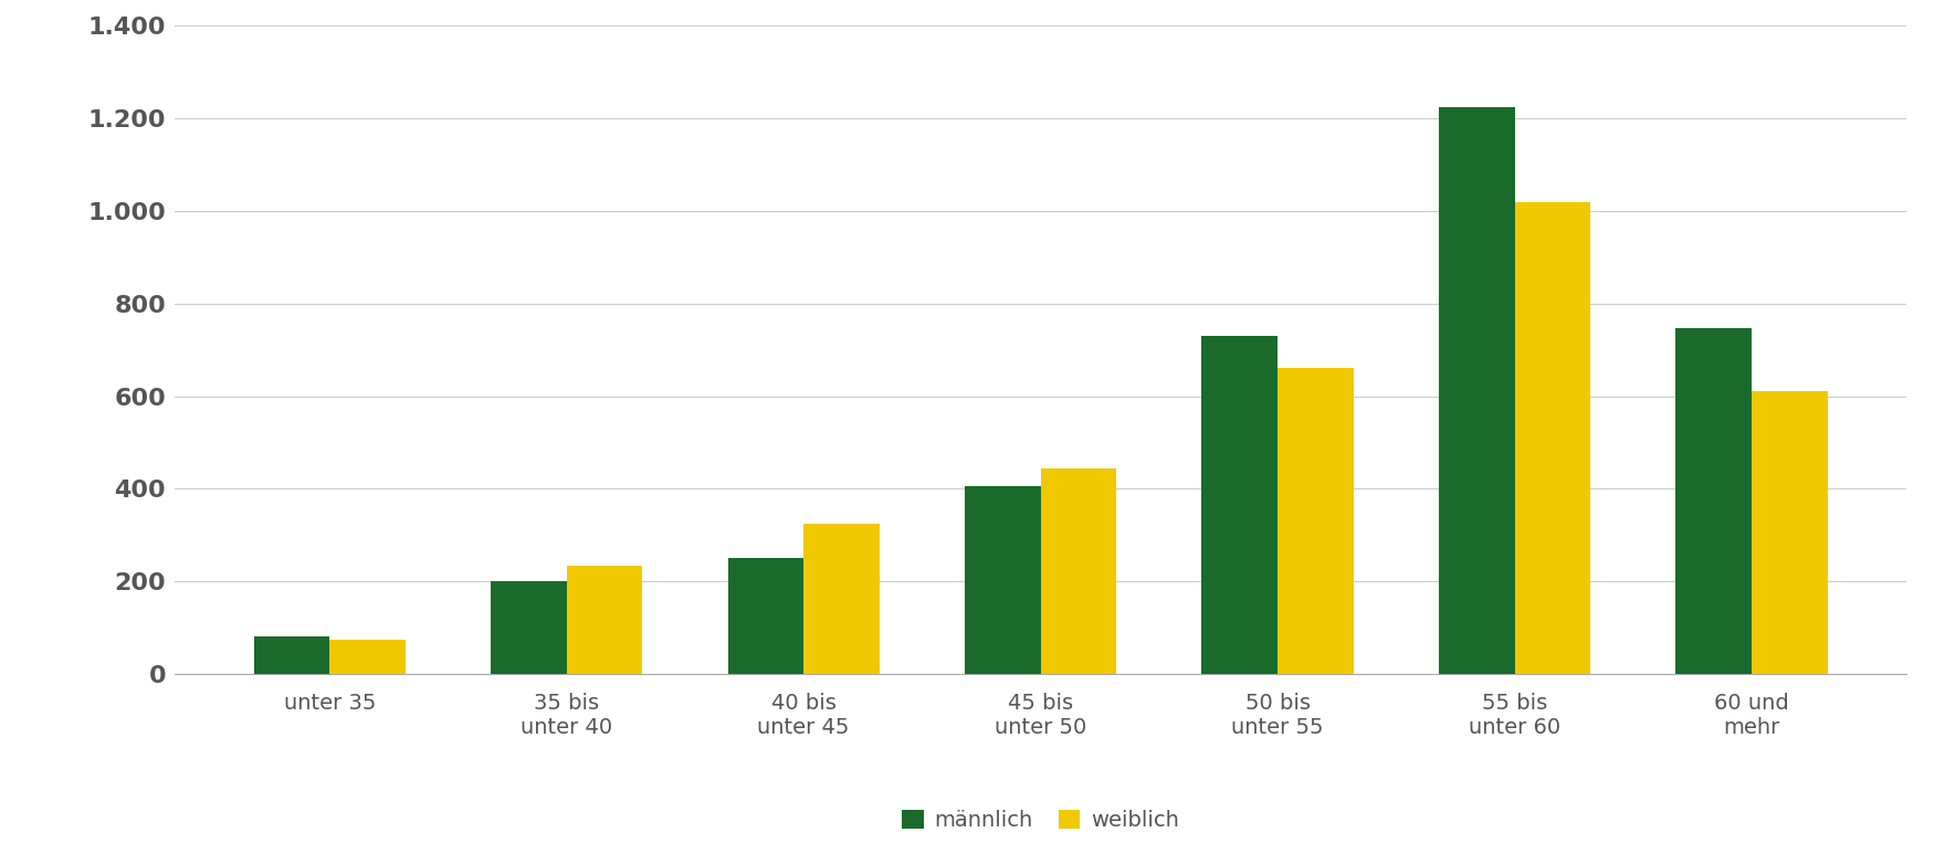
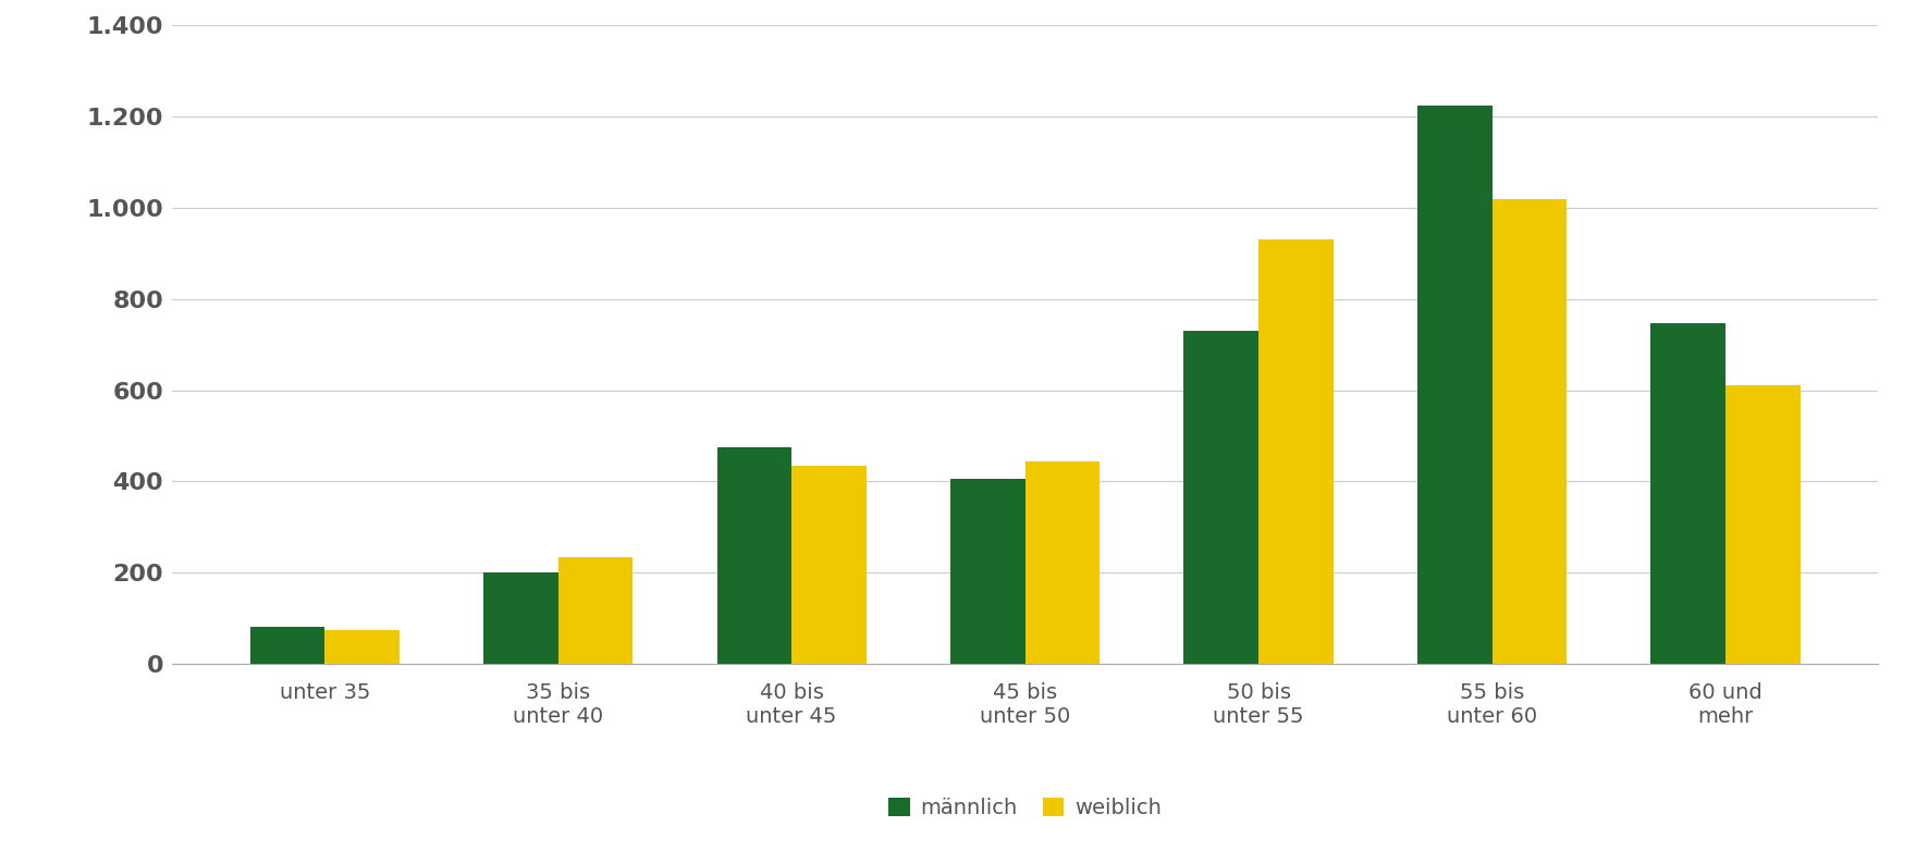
männlich/40 bis unter 45: 250 -> 475
weiblich/40 bis unter 45: 325 -> 435
weiblich/50 bis unter 55: 660 -> 930
